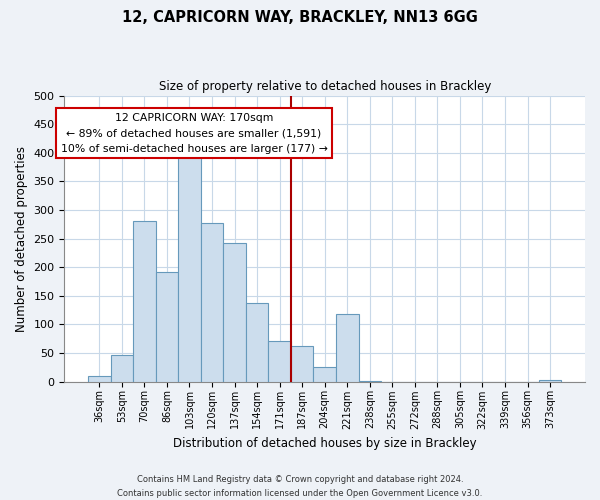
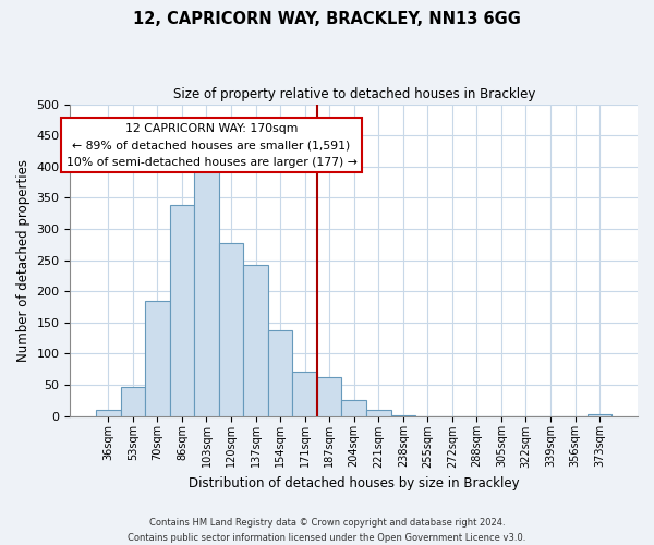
70sqm: 280 -> 185
86sqm: 192 -> 338
221sqm: 118 -> 9
